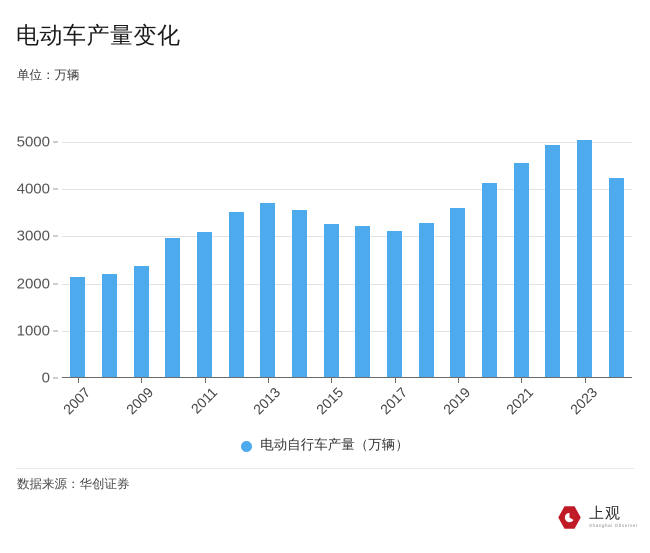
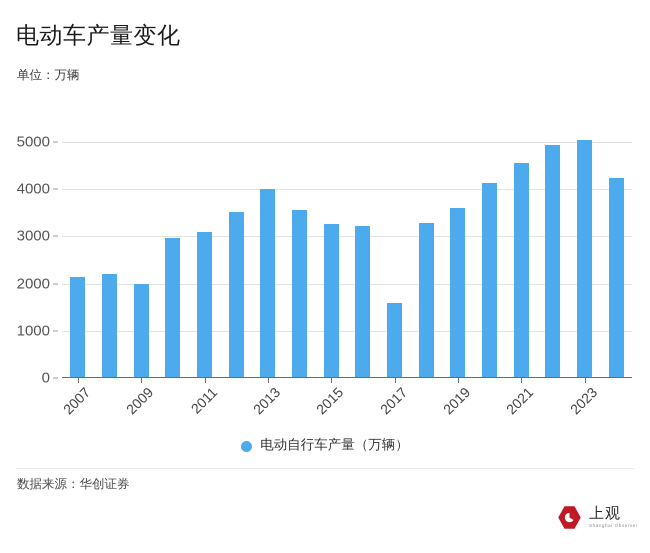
2009: 2400 -> 2000
2013: 3700 -> 4000
2017: 3100 -> 1600
